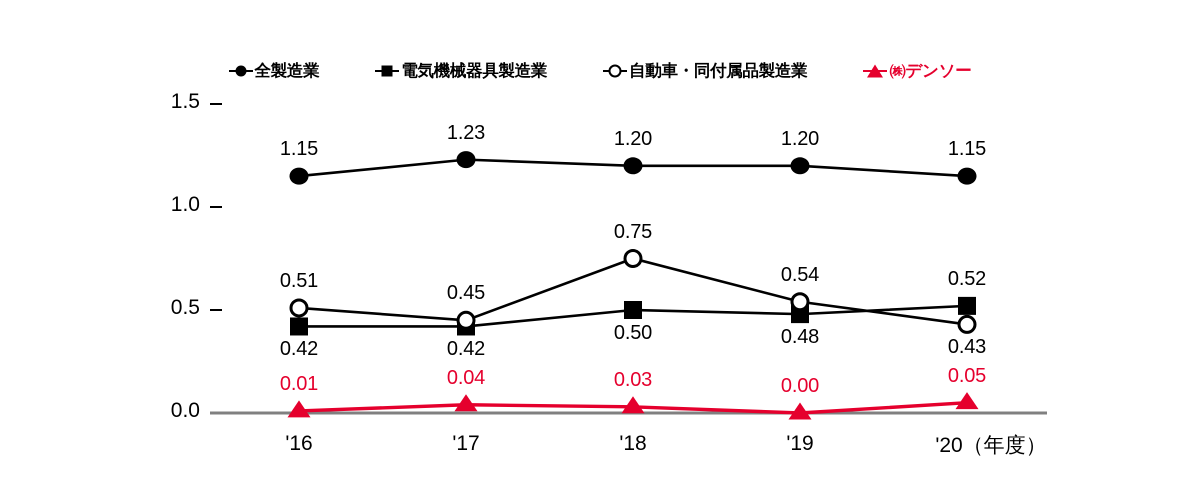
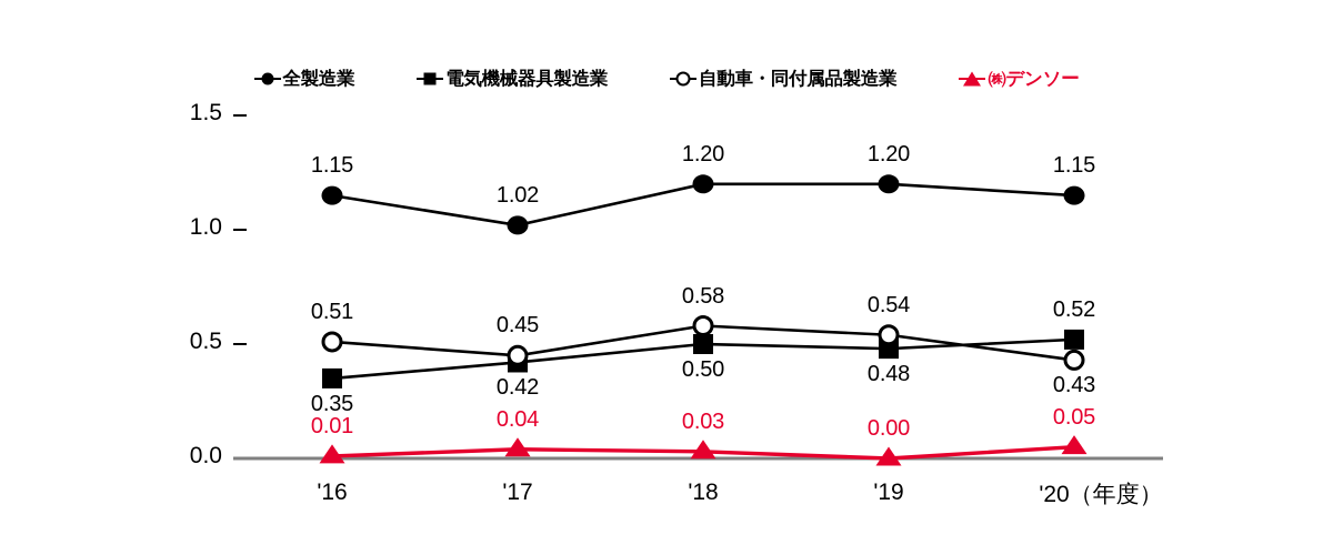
電気機械器具製造業/'16: 0.42 -> 0.35
全製造業/'17: 1.23 -> 1.02
自動車・同付属品製造業/'18: 0.75 -> 0.58
